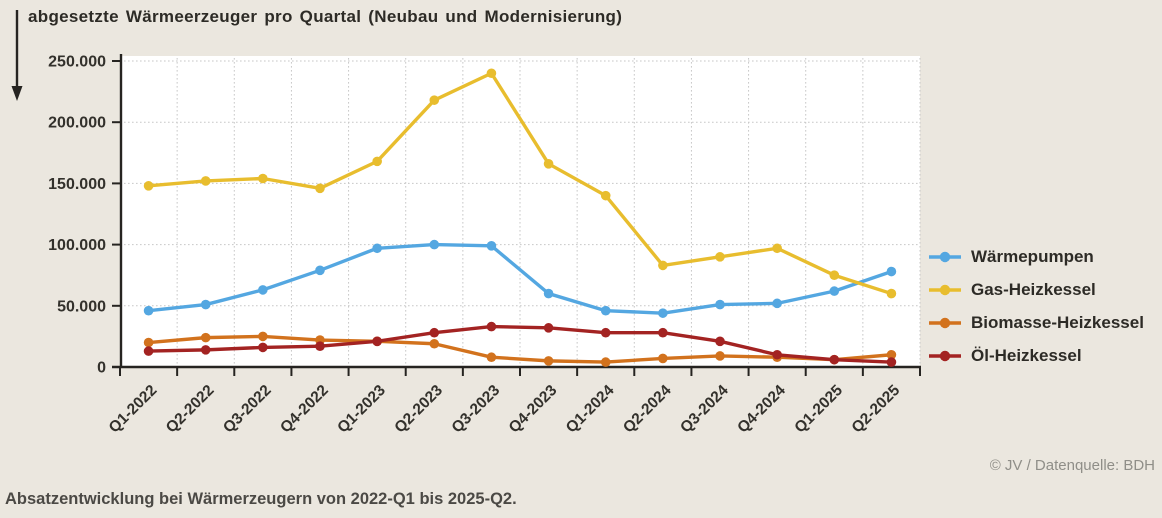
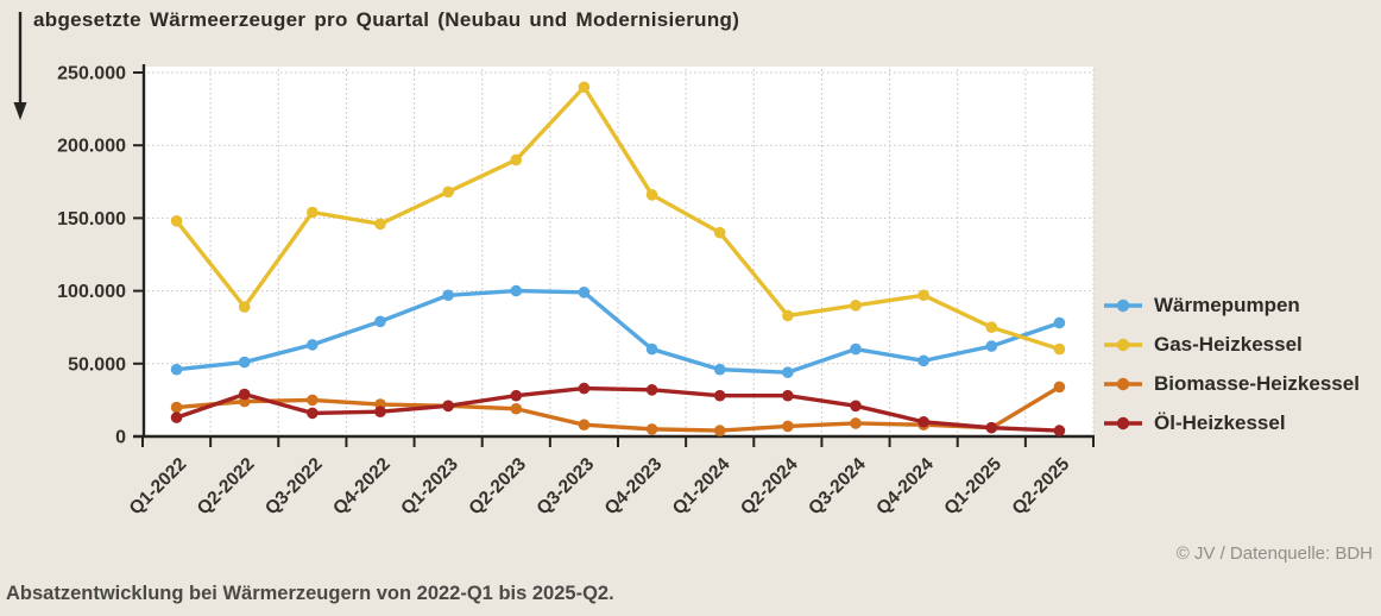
Gas-Heizkessel/Q2-2022: 152000 -> 89000
Öl-Heizkessel/Q2-2022: 14000 -> 29000
Gas-Heizkessel/Q2-2023: 218000 -> 190000
Wärmepumpen/Q3-2024: 51000 -> 60000
Biomasse-Heizkessel/Q2-2025: 10000 -> 34000
